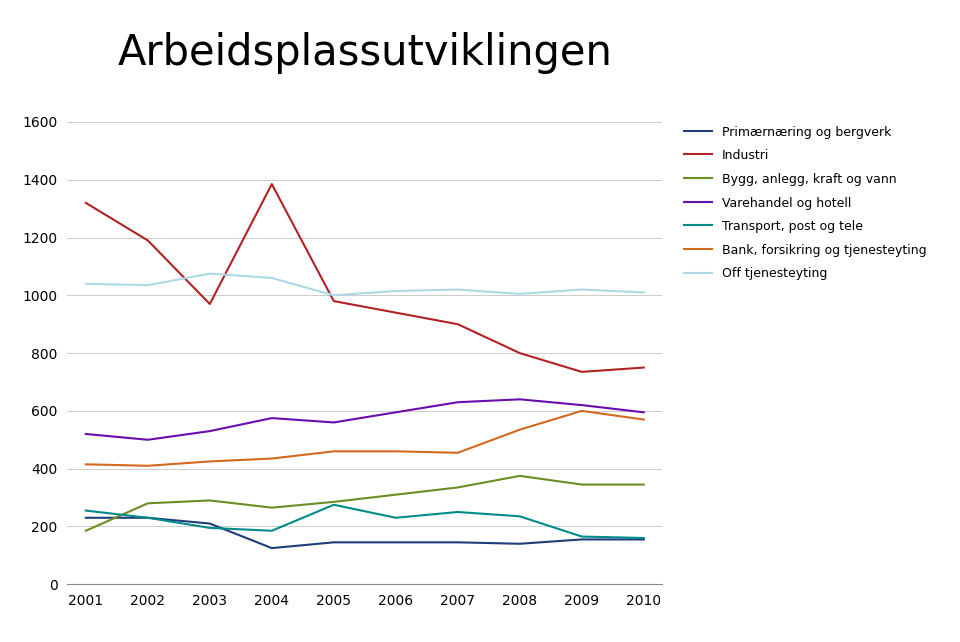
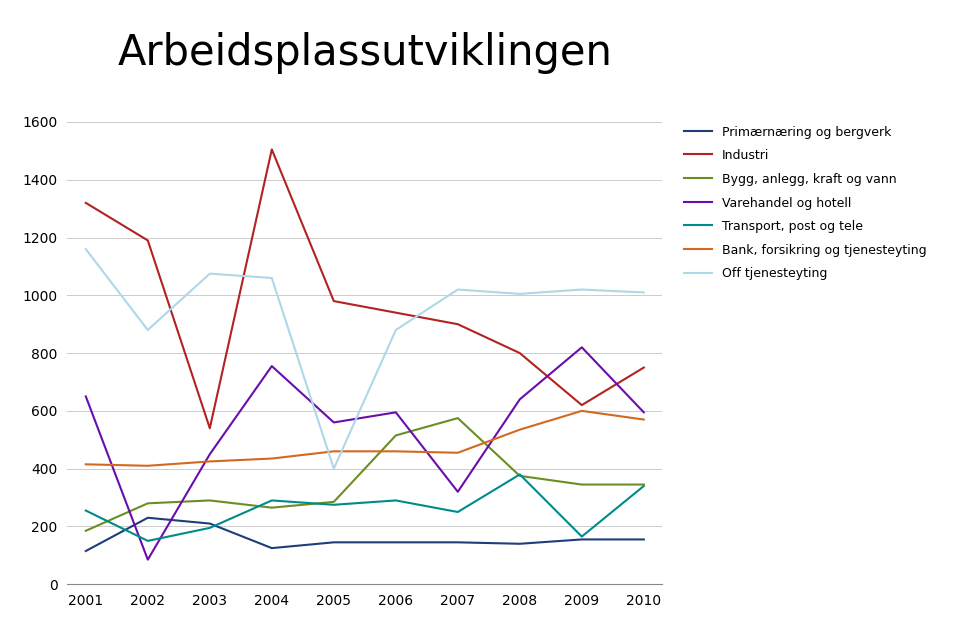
Primærnæring og bergverk/2001: 230 -> 115
Varehandel og hotell/2001: 520 -> 650
Off tjenesteyting/2001: 1040 -> 1160
Varehandel og hotell/2002: 500 -> 85
Transport, post og tele/2002: 230 -> 150
Off tjenesteyting/2002: 1035 -> 880
Industri/2003: 970 -> 540
Varehandel og hotell/2003: 530 -> 450
Industri/2004: 1385 -> 1505
Varehandel og hotell/2004: 575 -> 755
Transport, post og tele/2004: 185 -> 290
Off tjenesteyting/2005: 1000 -> 400
Bygg, anlegg, kraft og vann/2006: 310 -> 515
Transport, post og tele/2006: 230 -> 290
Off tjenesteyting/2006: 1015 -> 880
Bygg, anlegg, kraft og vann/2007: 335 -> 575
Varehandel og hotell/2007: 630 -> 320
Transport, post og tele/2008: 235 -> 380
Industri/2009: 735 -> 620
Varehandel og hotell/2009: 620 -> 820
Transport, post og tele/2010: 160 -> 340
